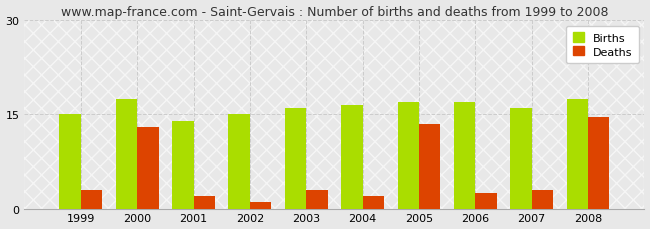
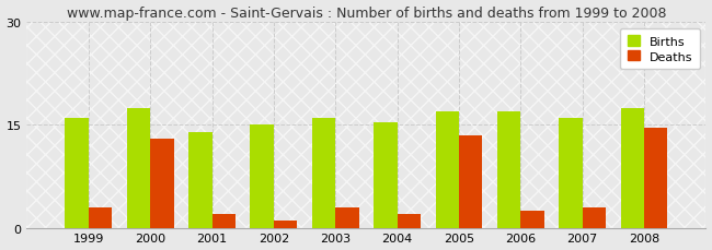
Births/1999: 15.0 -> 16.0
Births/2004: 16.5 -> 15.4
